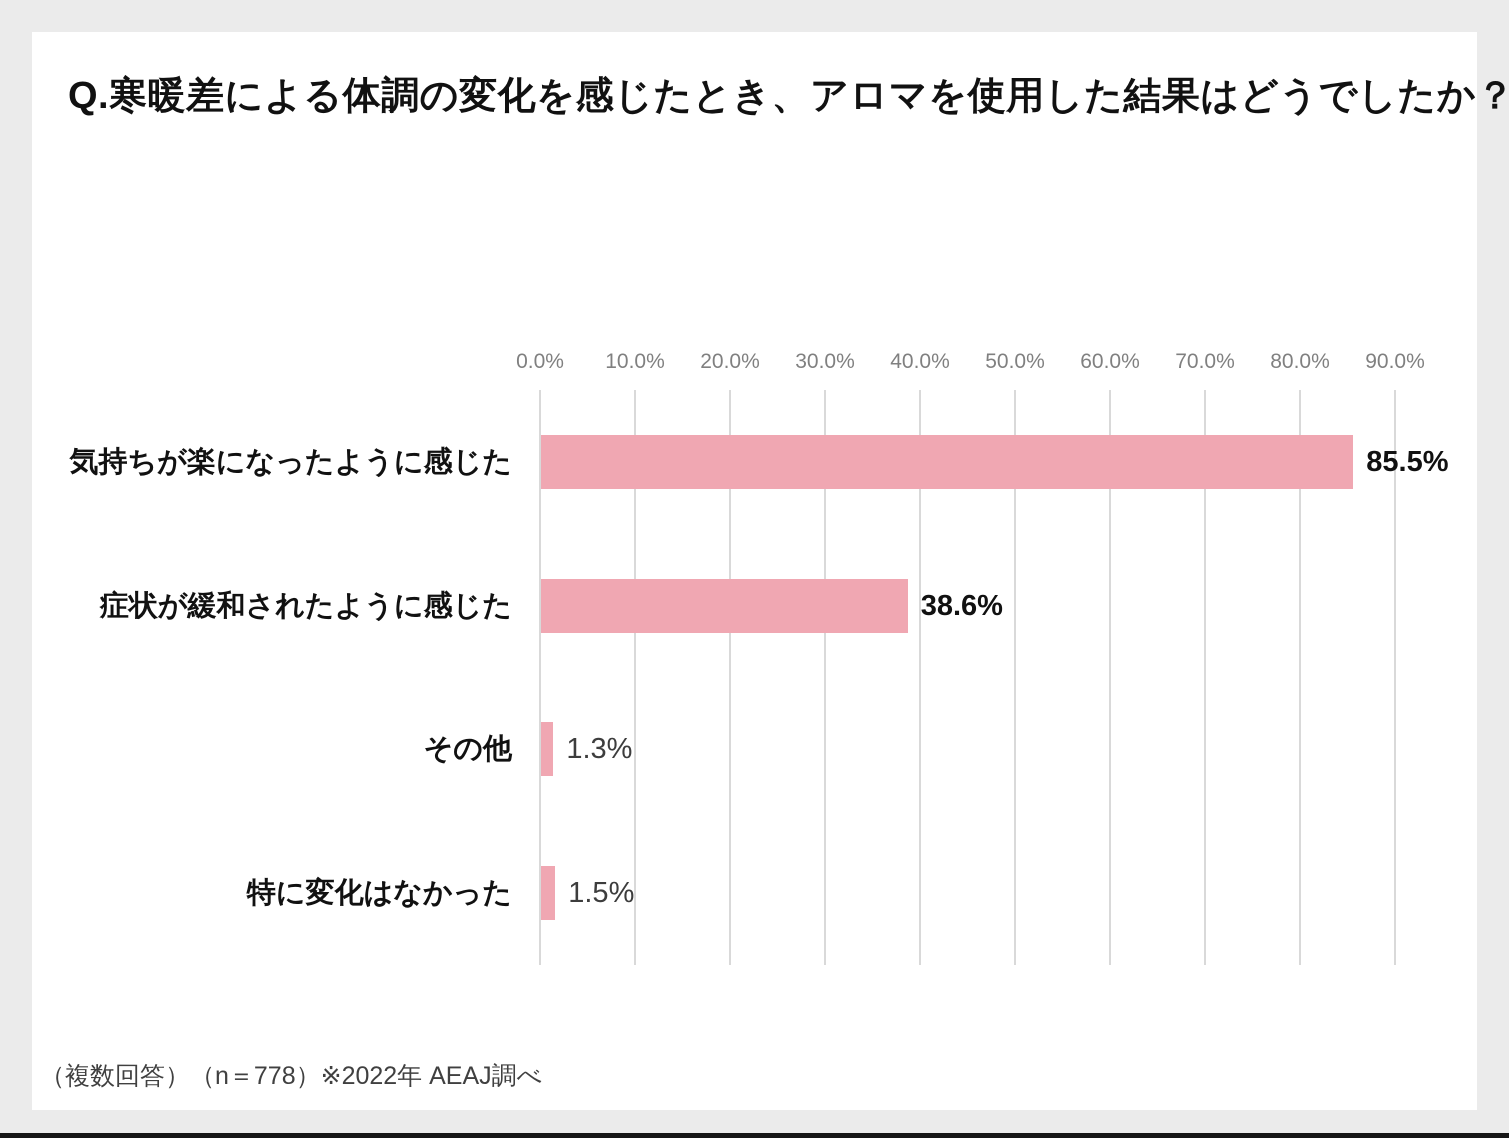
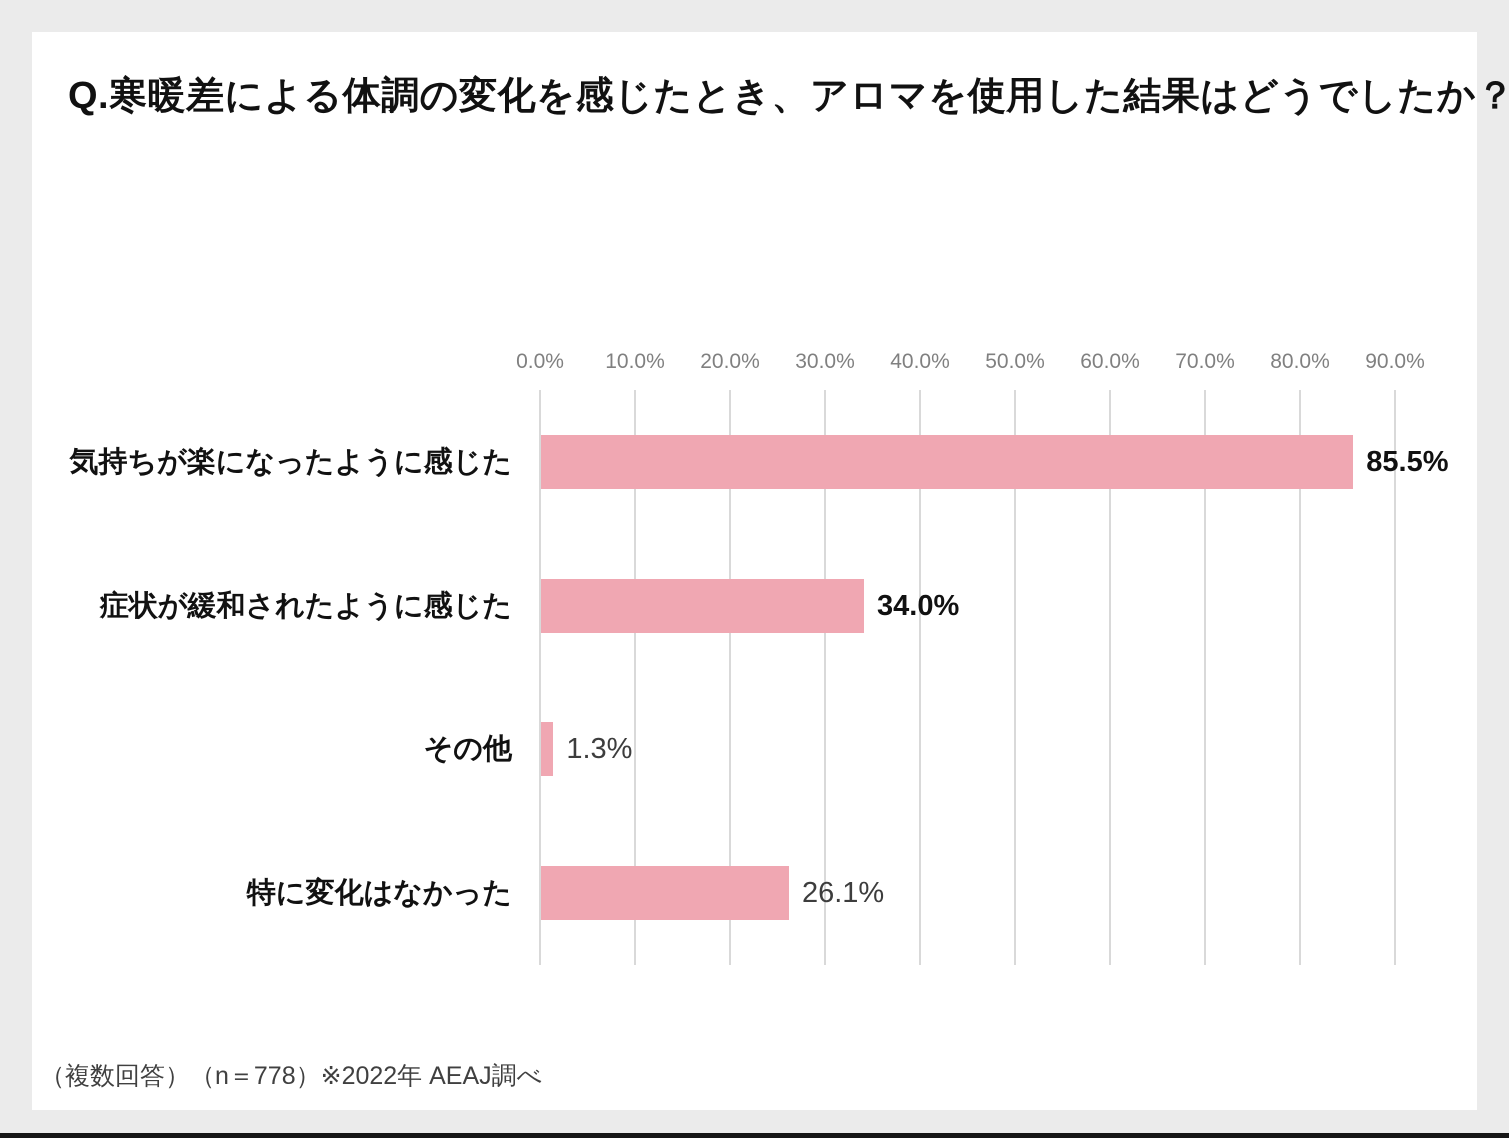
症状が緩和されたように感じた: 38.6% -> 34.0%
特に変化はなかった: 1.5% -> 26.1%
